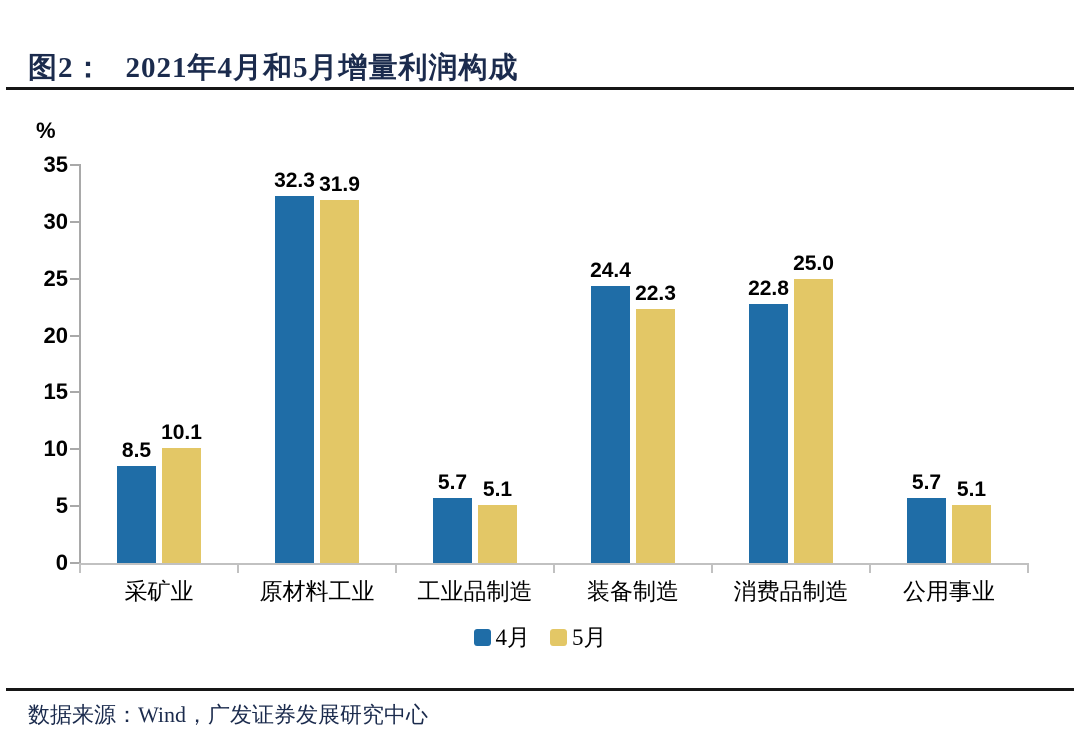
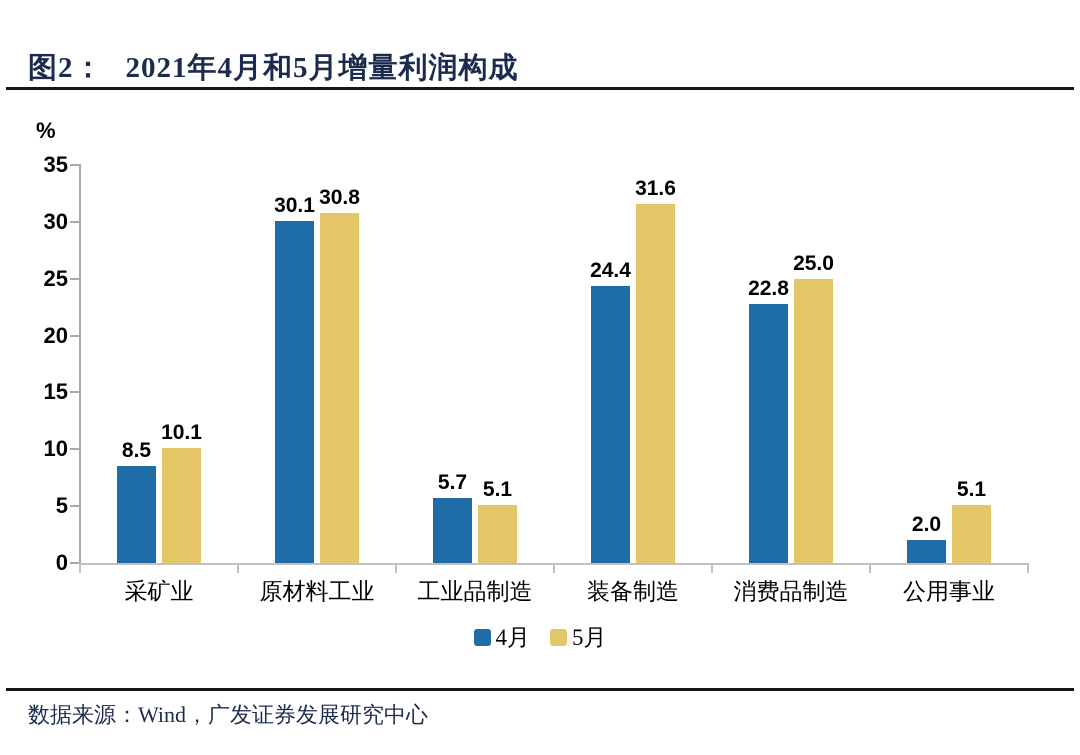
4月/原材料工业: 32.3 -> 30.1
5月/原材料工业: 31.9 -> 30.8
5月/装备制造: 22.3 -> 31.6
4月/公用事业: 5.7 -> 2.0
